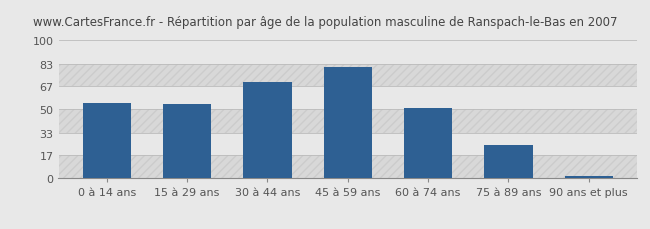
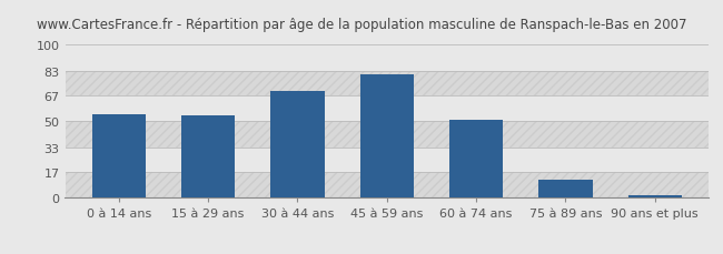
75 à 89 ans: 24 -> 12
